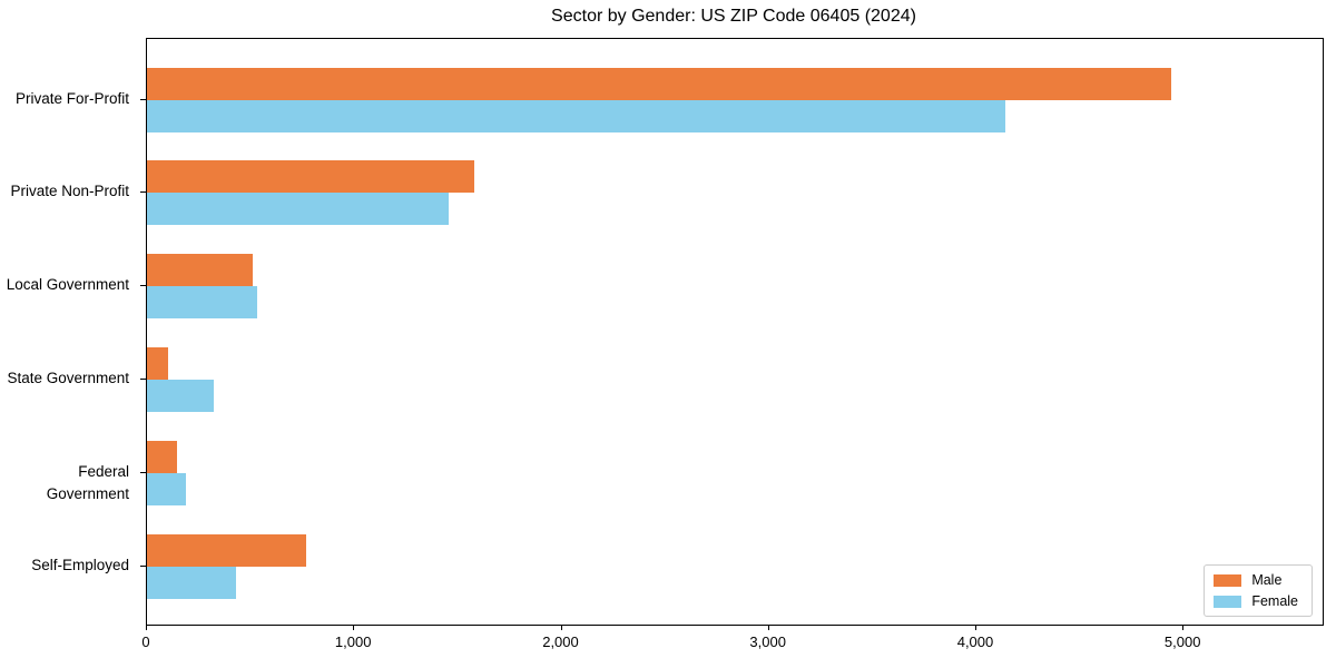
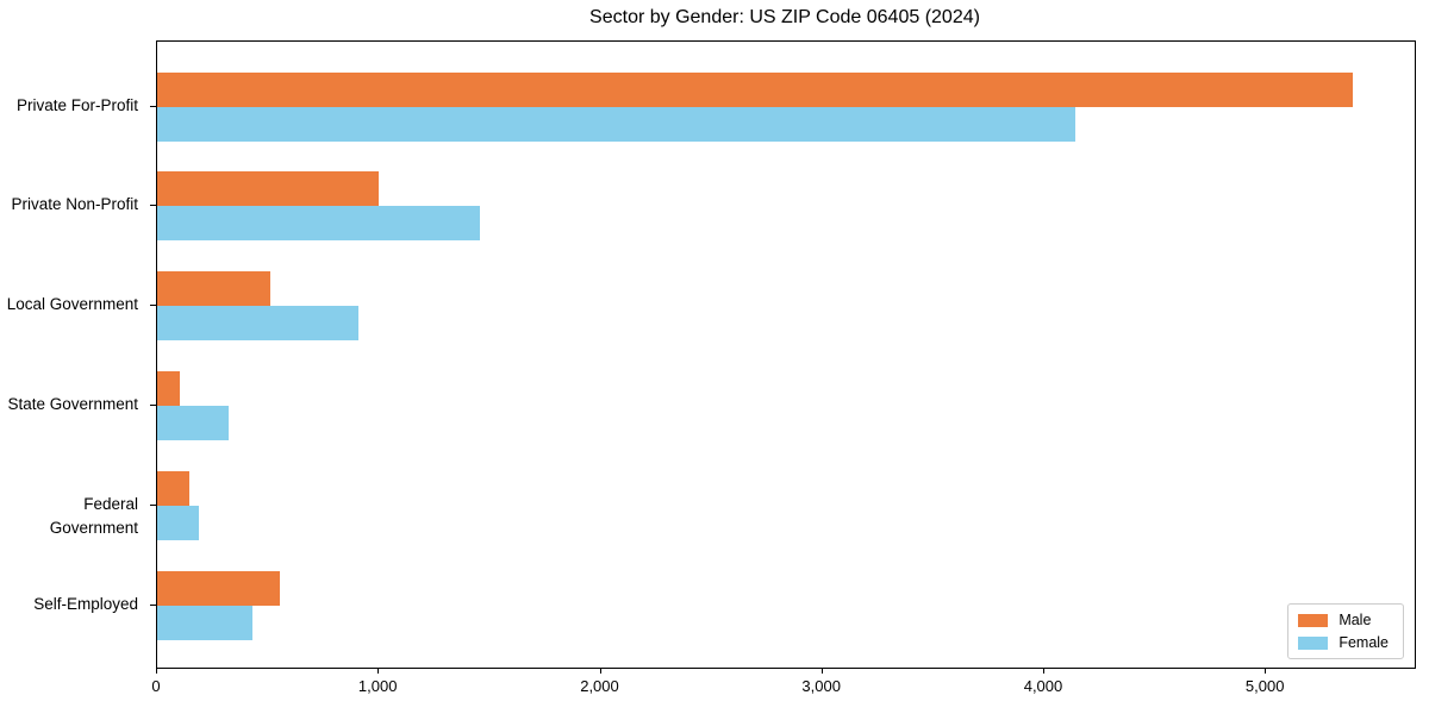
Male/Private For-Profit: 4940 -> 5390
Male/Private Non-Profit: 1580 -> 1000
Female/Local Government: 530 -> 900
Male/Self-Employed: 770 -> 560
